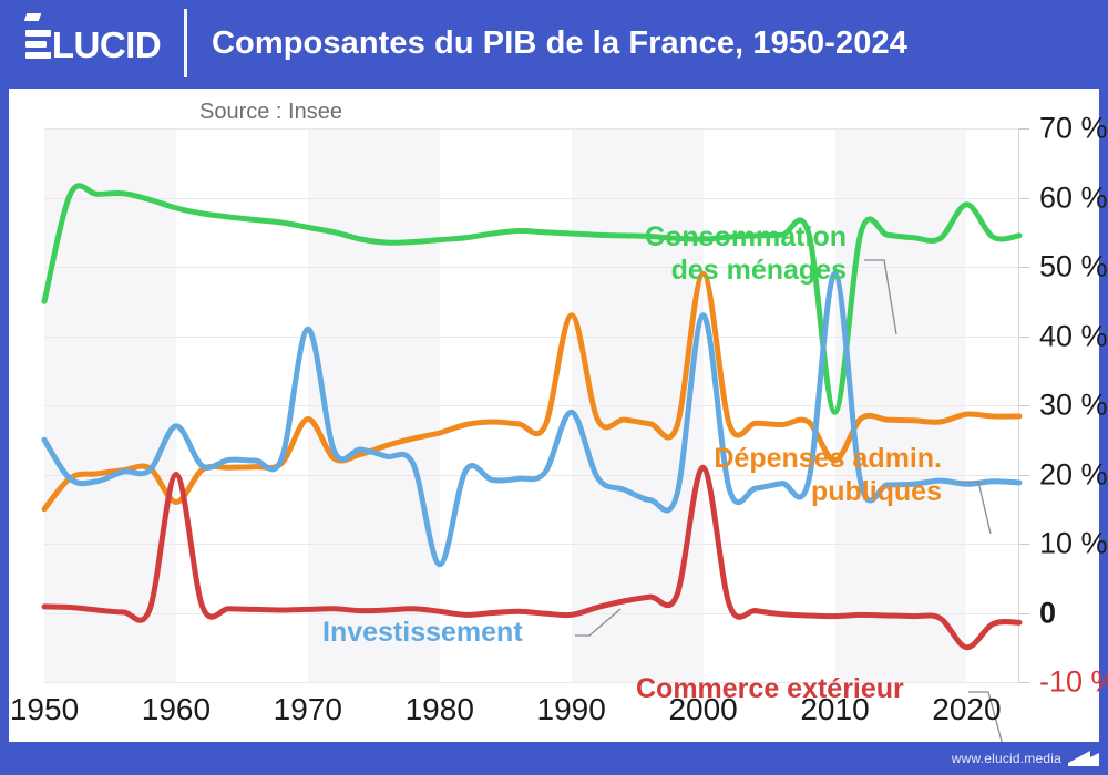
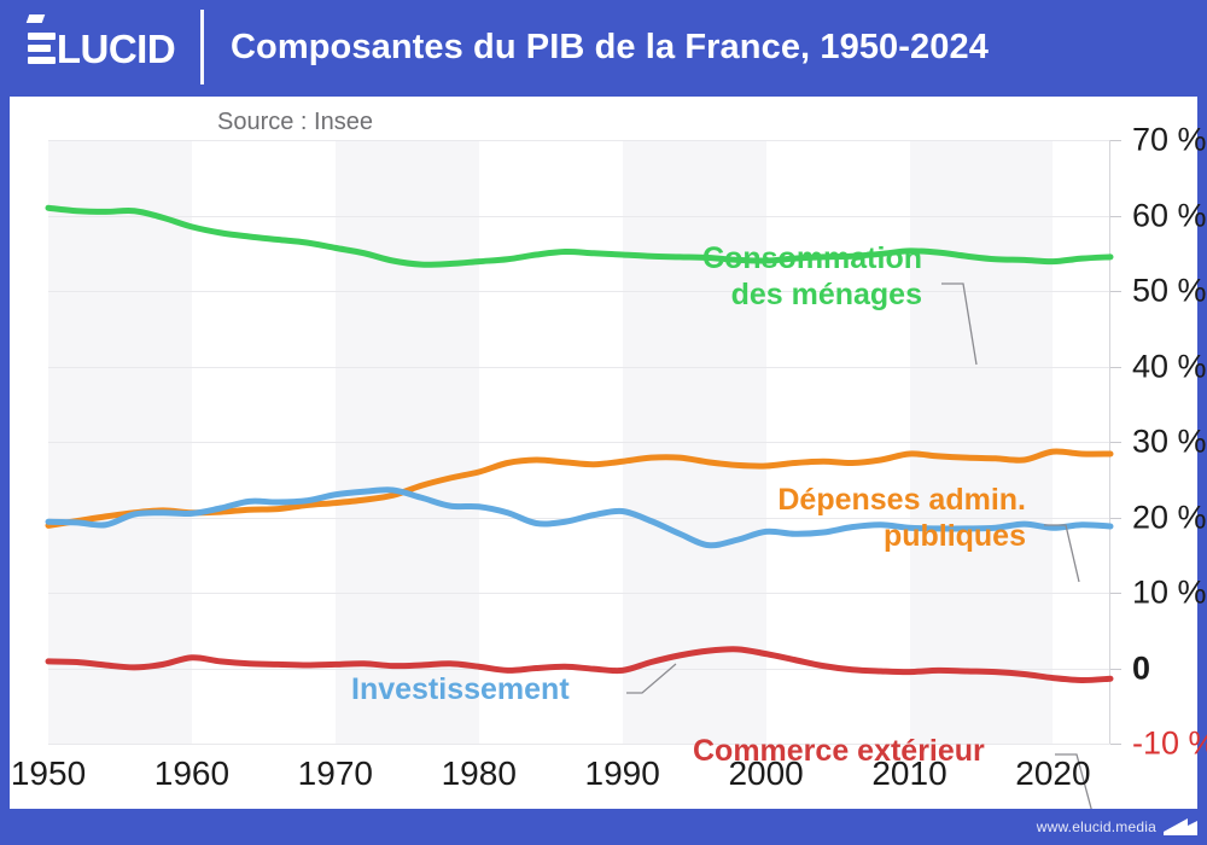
Consommation des ménages/1950: 45% -> 61%
Dépenses admin. publiques/1950: 15% -> 19%
Investissement/1950: 25% -> 19%
Dépenses admin. publiques/1960: 16% -> 21%
Investissement/1960: 27% -> 20%
Commerce extérieur/1960: 20% -> 1%
Dépenses admin. publiques/1970: 28% -> 22%
Investissement/1970: 41% -> 23%
Investissement/1980: 7% -> 21%
Dépenses admin. publiques/1990: 43% -> 27%
Investissement/1990: 29% -> 21%
Dépenses admin. publiques/2000: 49% -> 27%
Investissement/2000: 43% -> 18%
Commerce extérieur/2000: 21% -> 2%
Consommation des ménages/2010: 29% -> 55%
Dépenses admin. publiques/2010: 22% -> 28%
Investissement/2010: 49% -> 19%
Consommation des ménages/2020: 59% -> 54%
Commerce extérieur/2020: -5% -> -1%
